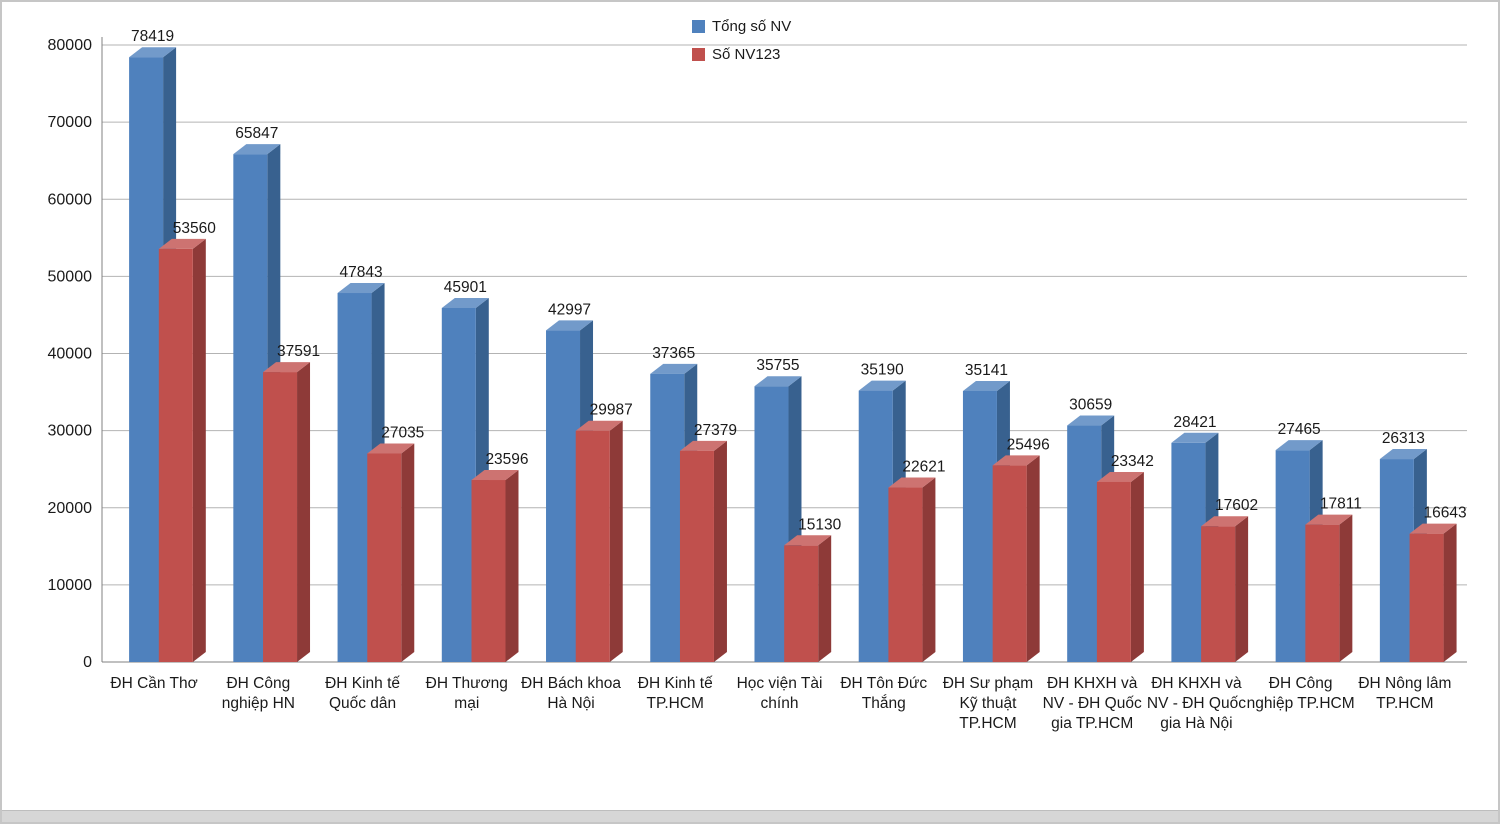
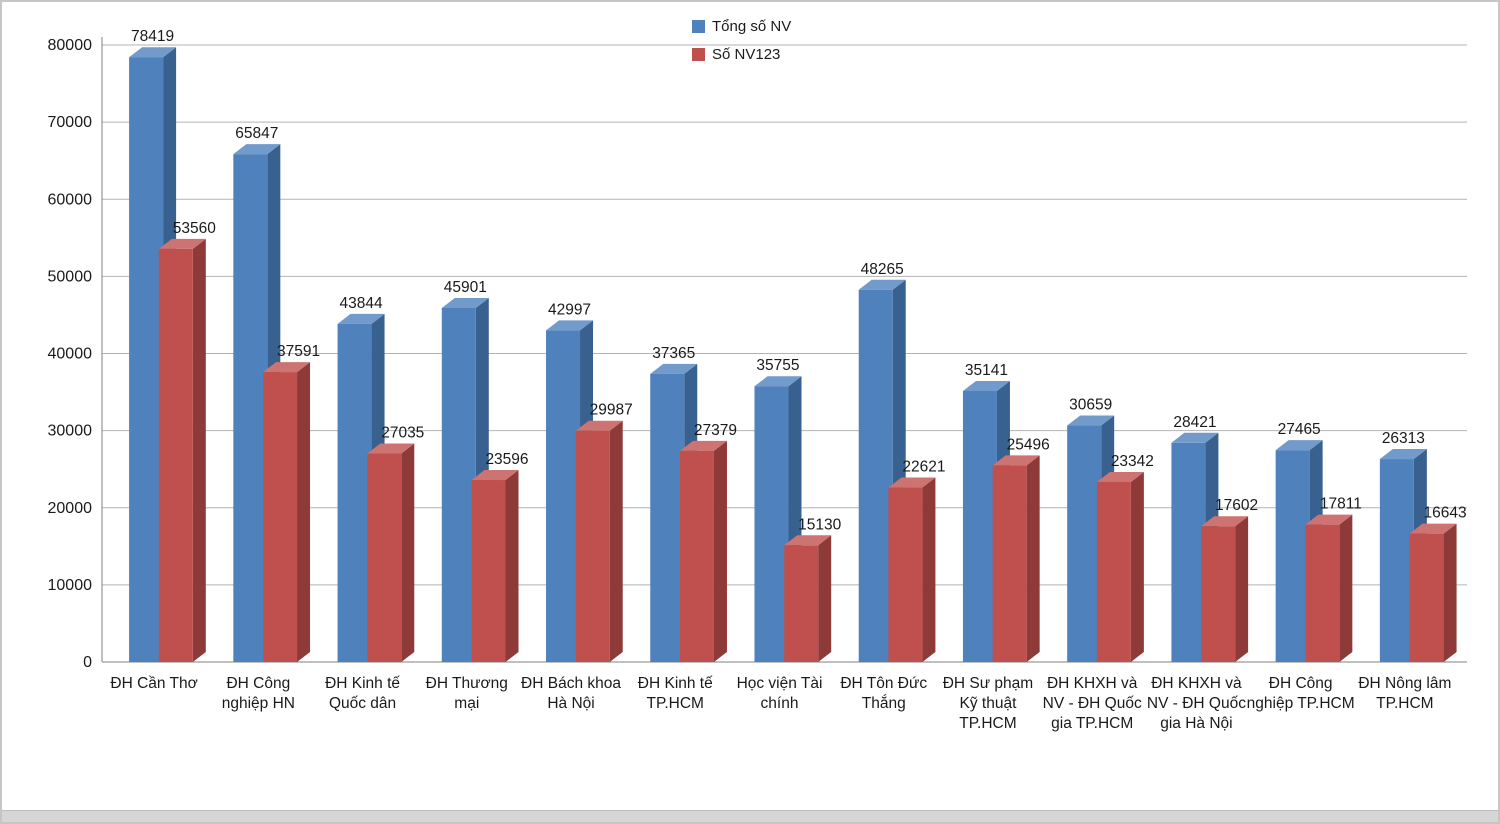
Tổng số NV/ĐH Kinh tế Quốc dân: 47843 -> 43844
Tổng số NV/ĐH Tôn Đức Thắng: 35190 -> 48265
